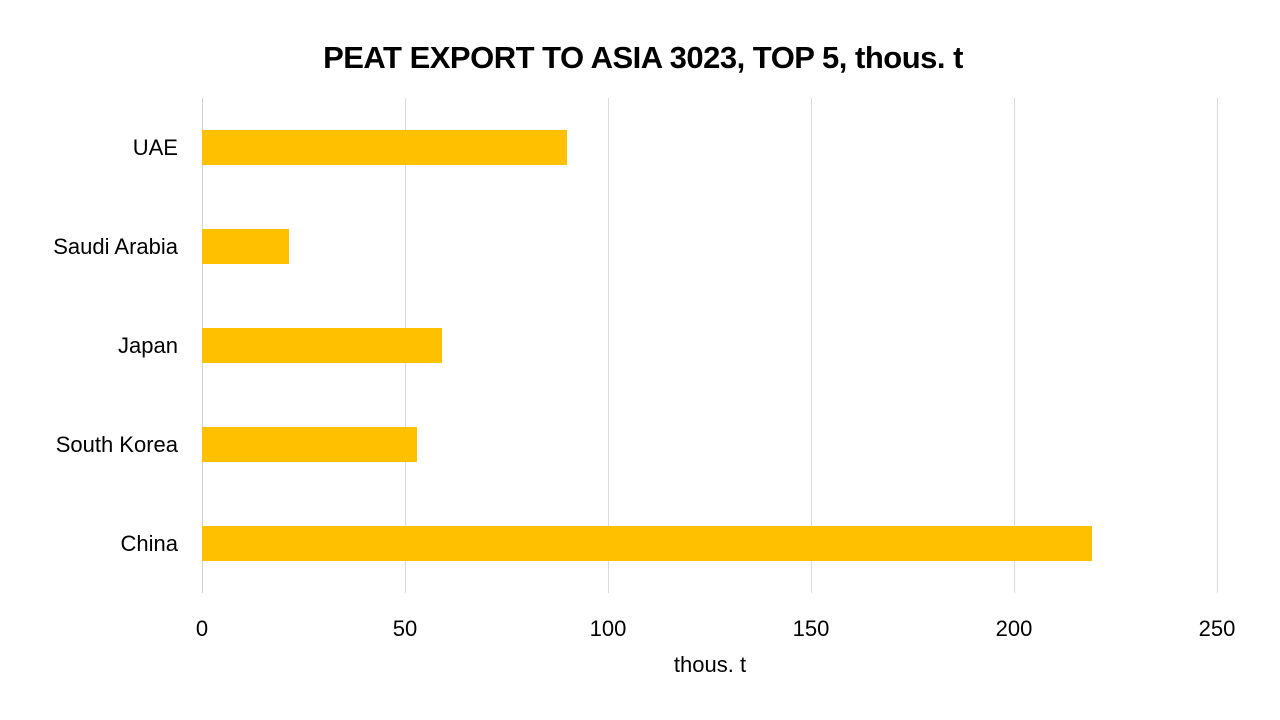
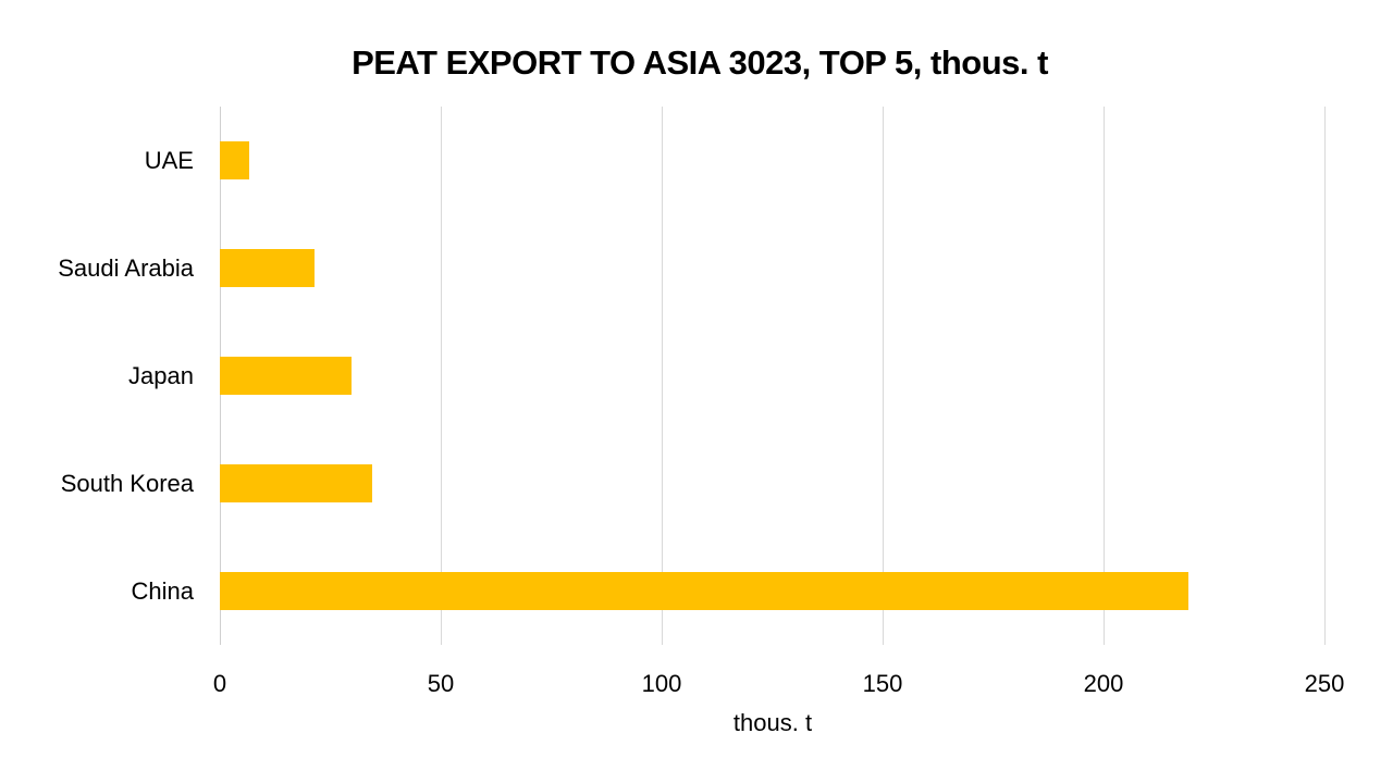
UAE: 90 -> 7
Japan: 59 -> 30
South Korea: 53 -> 34
